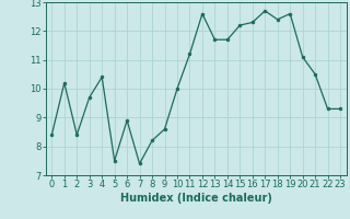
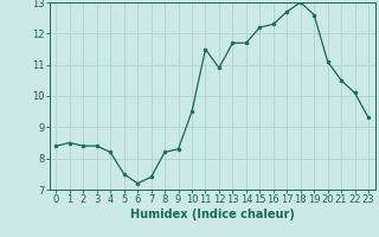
1: 10.2 -> 8.5
3: 9.7 -> 8.4
4: 10.4 -> 8.2
6: 8.9 -> 7.2
9: 8.6 -> 8.3
10: 10.0 -> 9.5
11: 11.2 -> 11.5
12: 12.6 -> 10.9
18: 12.4 -> 13.0
22: 9.3 -> 10.1
